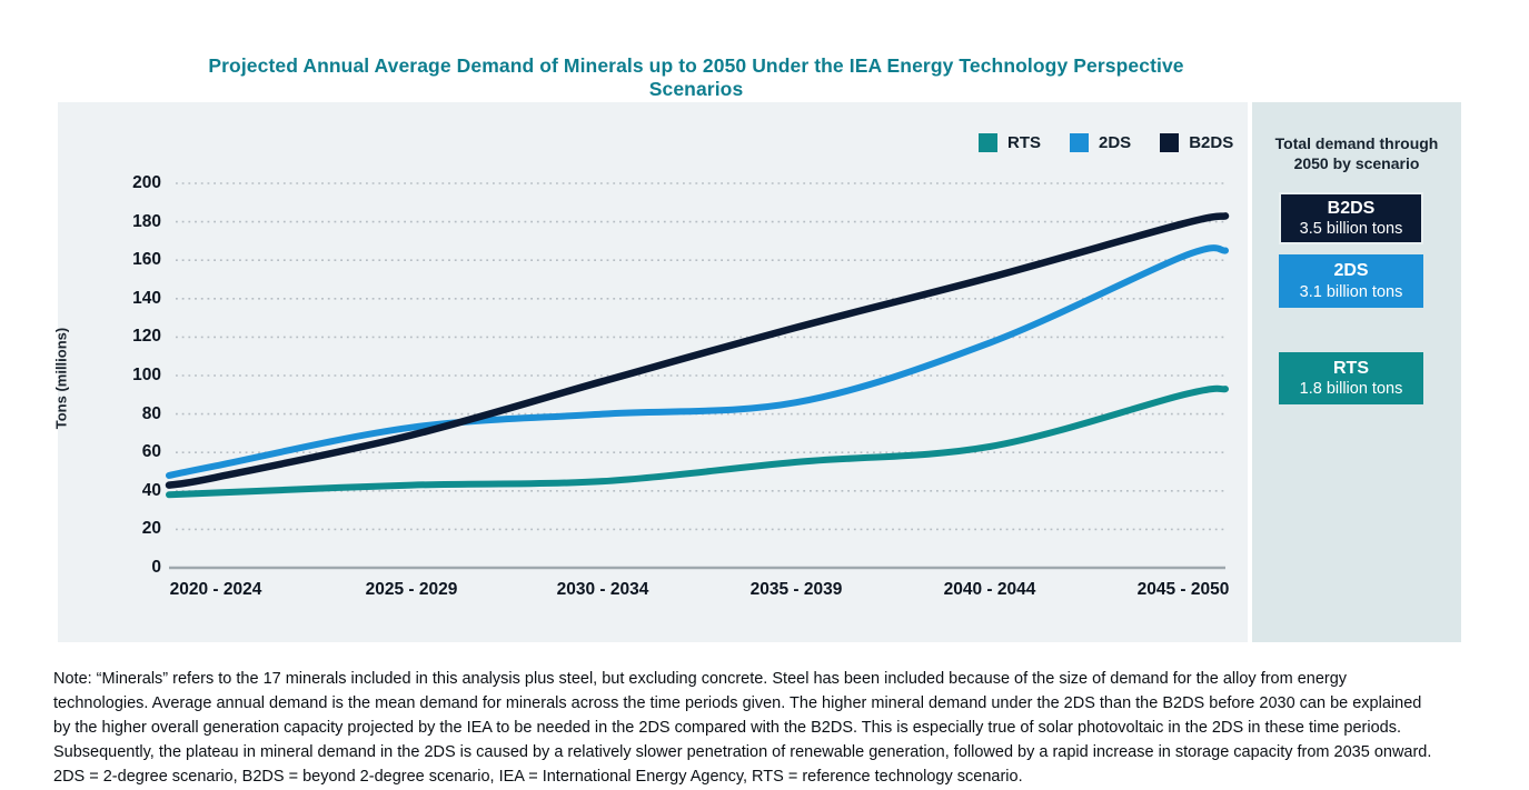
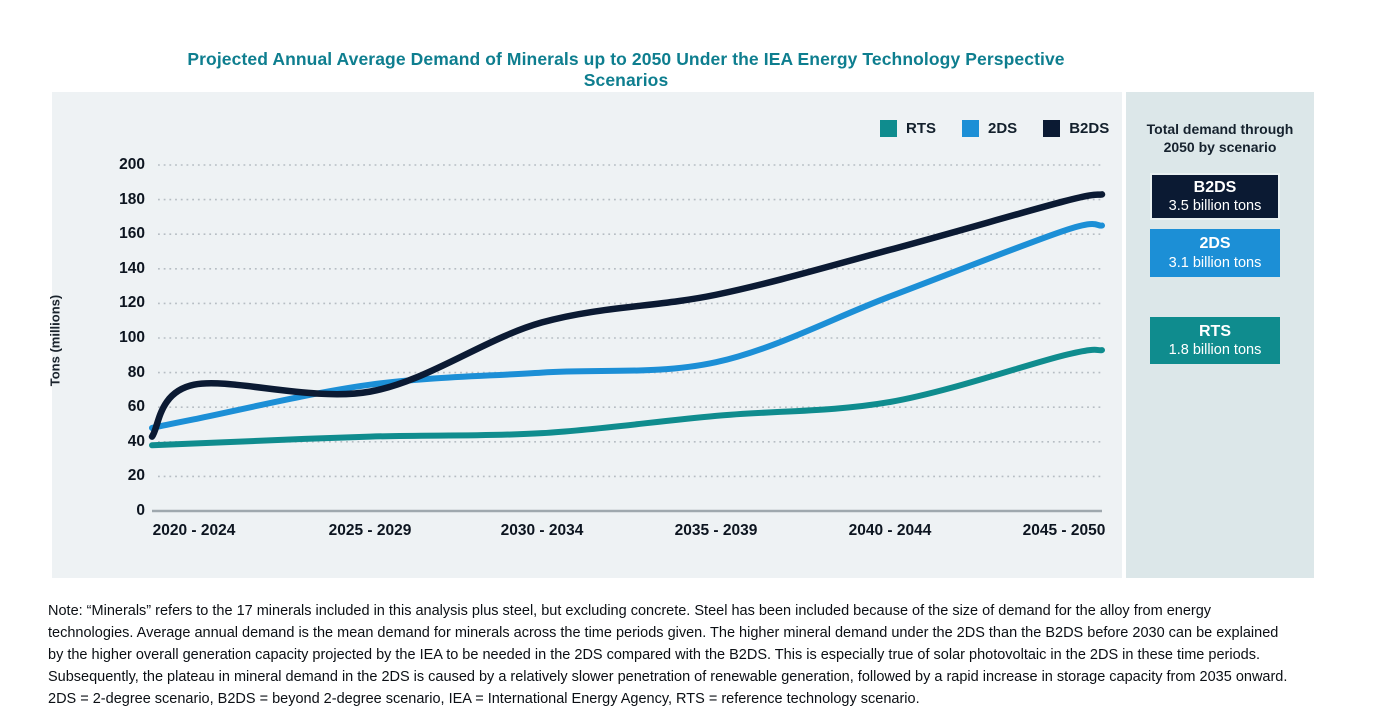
B2DS/2020 - 2024: 47 -> 73
B2DS/2030 - 2034: 97 -> 109
2DS/2040 - 2044: 117 -> 124
